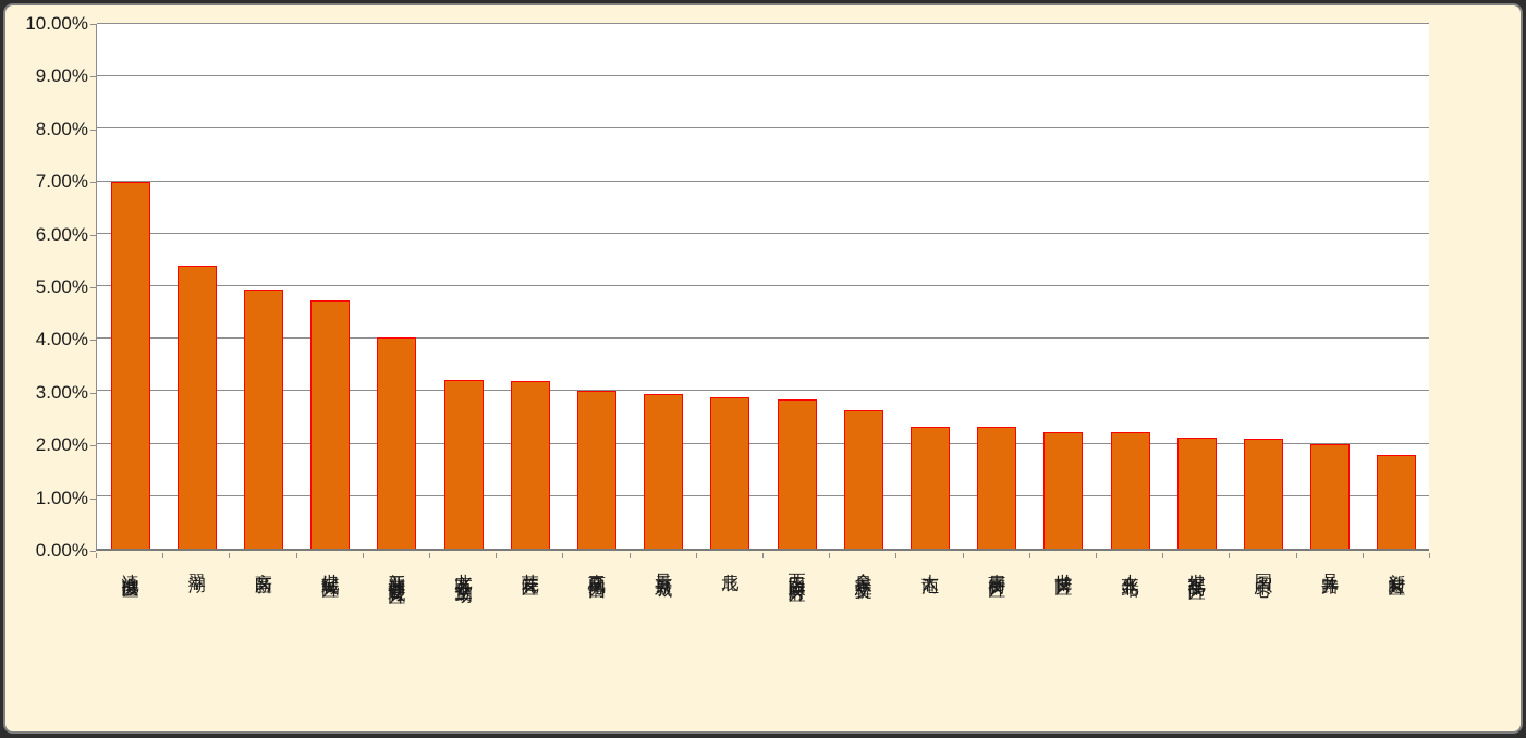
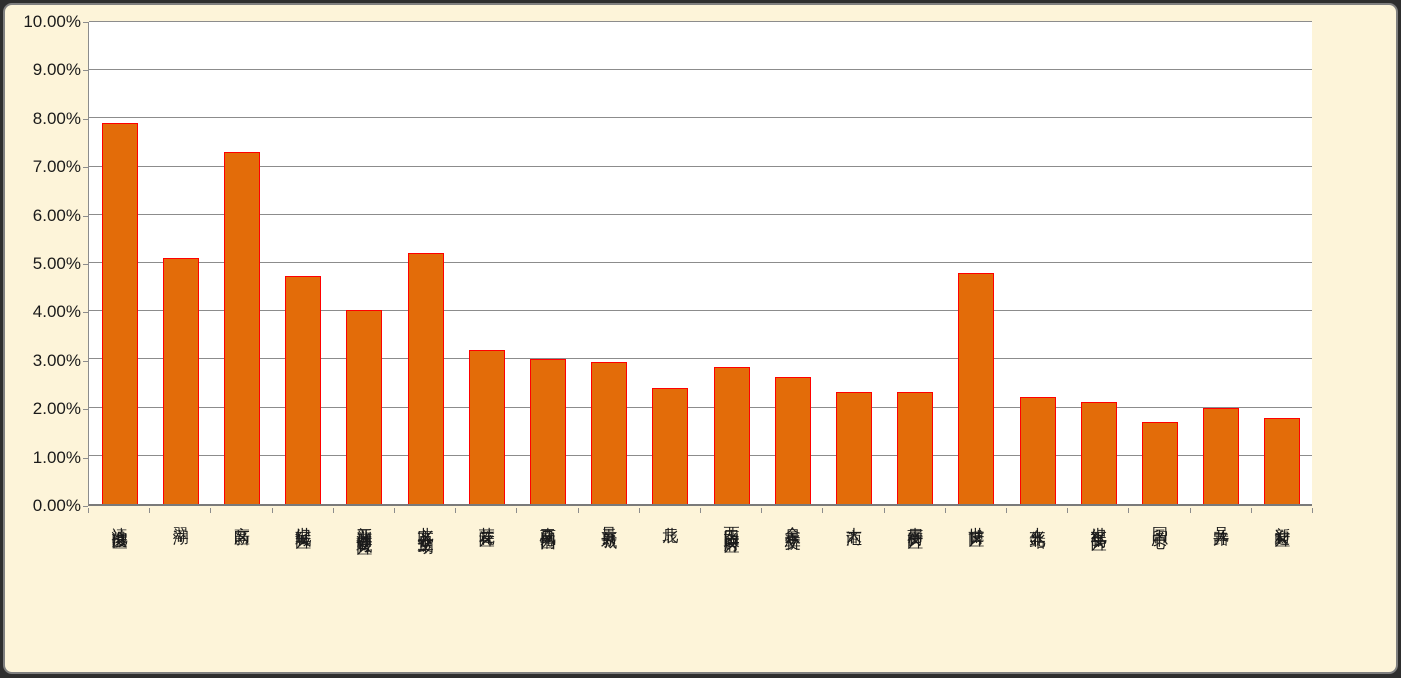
滇池度假区: 7.0% -> 7.9%
翠湖: 5.4% -> 5.1%
高新区: 4.9% -> 7.3%
北市区公交车场: 3.2% -> 5.2%
北辰: 2.9% -> 2.4%
世博片区: 2.2% -> 4.8%
国贸中心: 2.1% -> 1.7%
